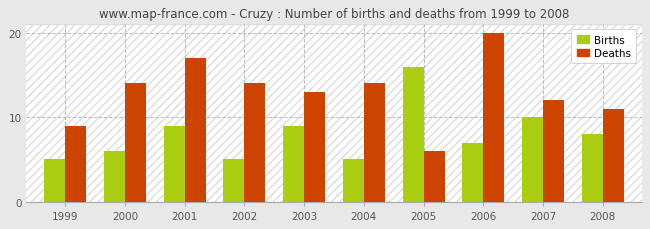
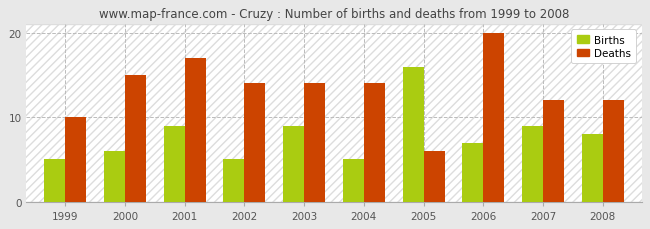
Deaths/1999: 9 -> 10
Deaths/2000: 14 -> 15
Deaths/2003: 13 -> 14
Births/2007: 10 -> 9
Deaths/2008: 11 -> 12
